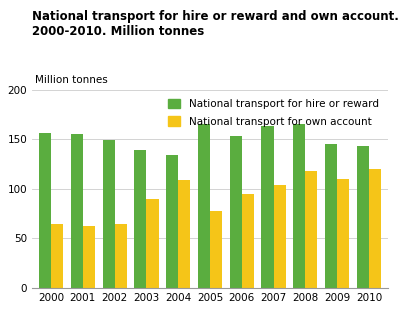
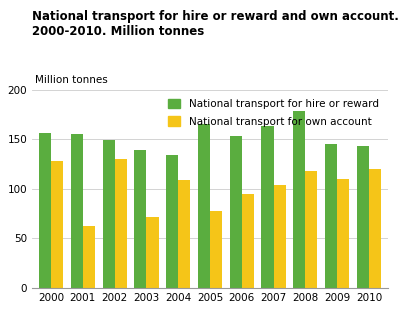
National transport for own account/2000: 65 -> 128
National transport for own account/2002: 65 -> 130
National transport for own account/2003: 90 -> 72
National transport for hire or reward/2008: 165 -> 178
